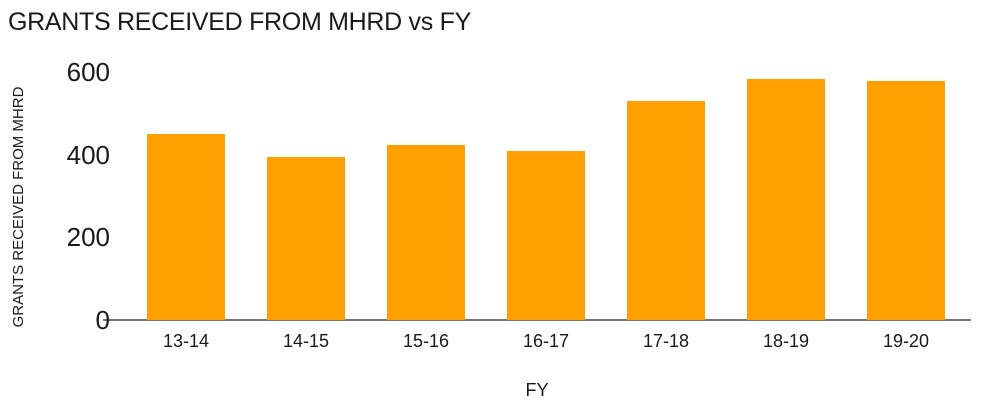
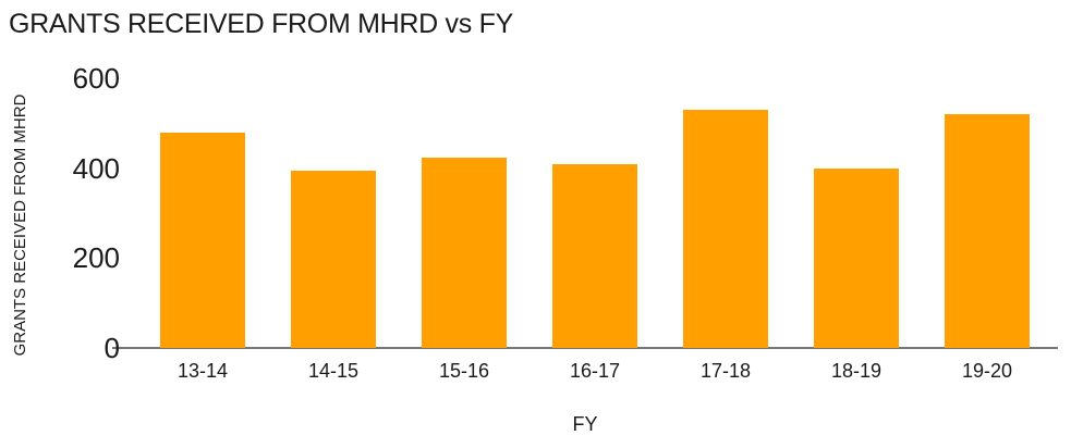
13-14: 450 -> 480
18-19: 580 -> 400
19-20: 580 -> 520
